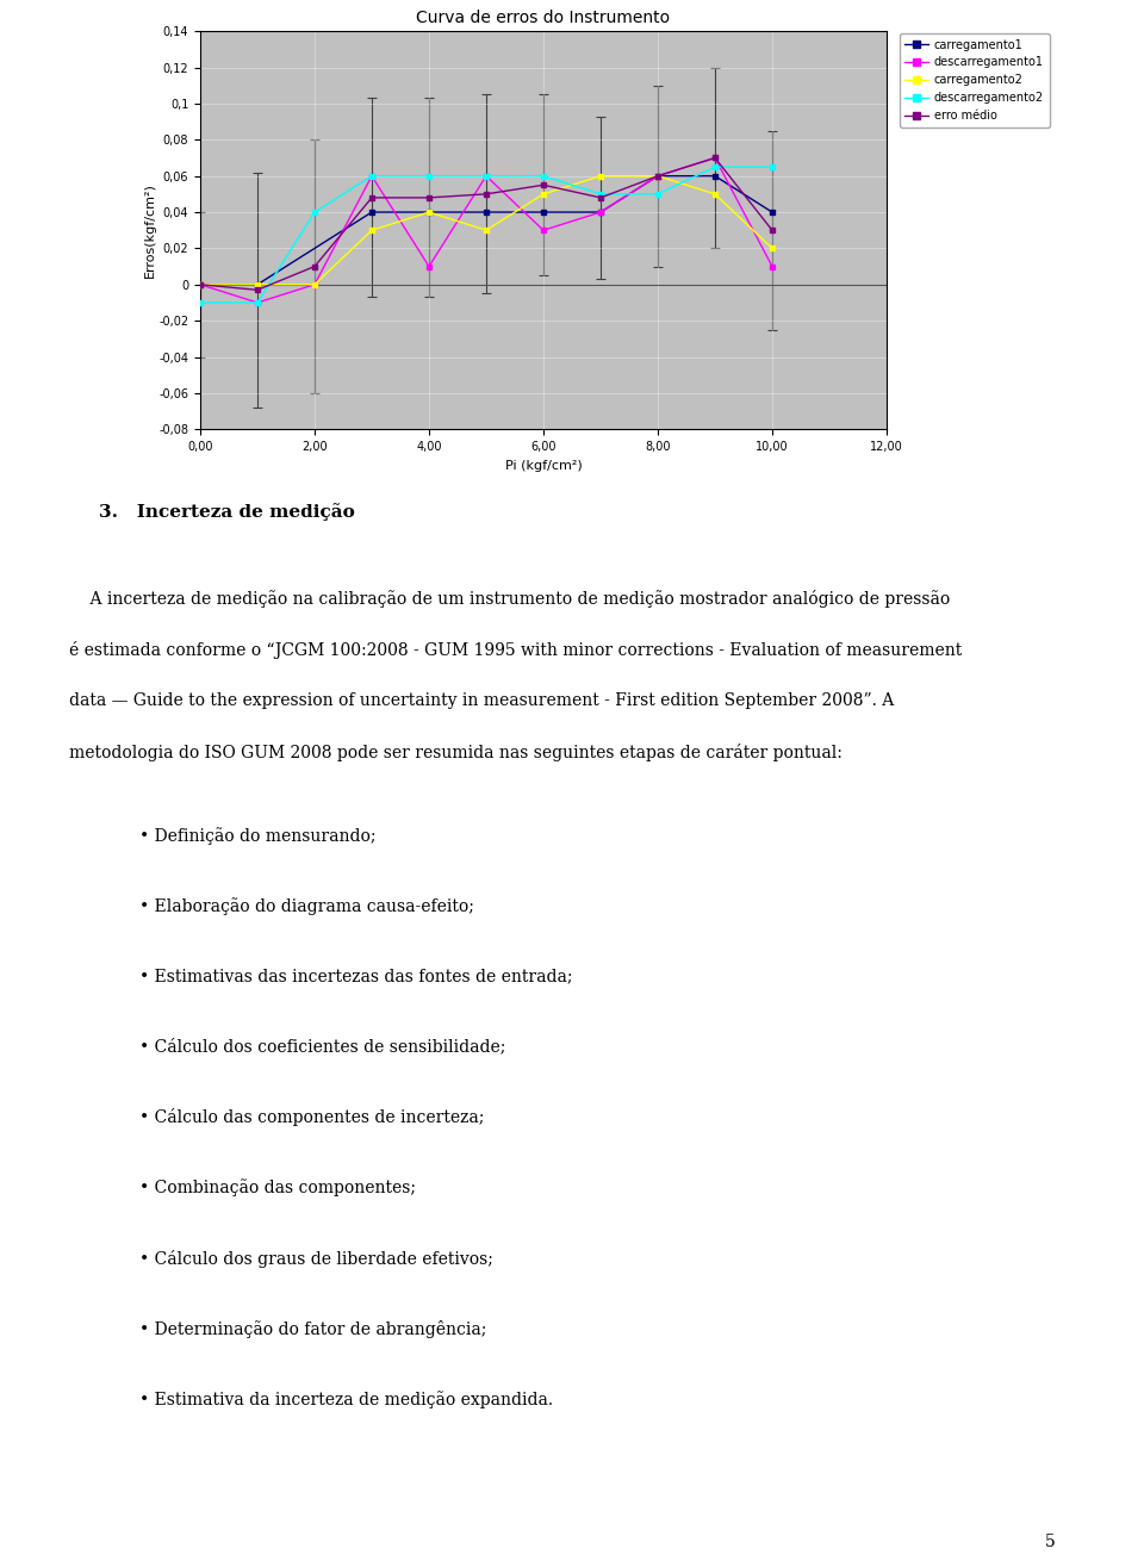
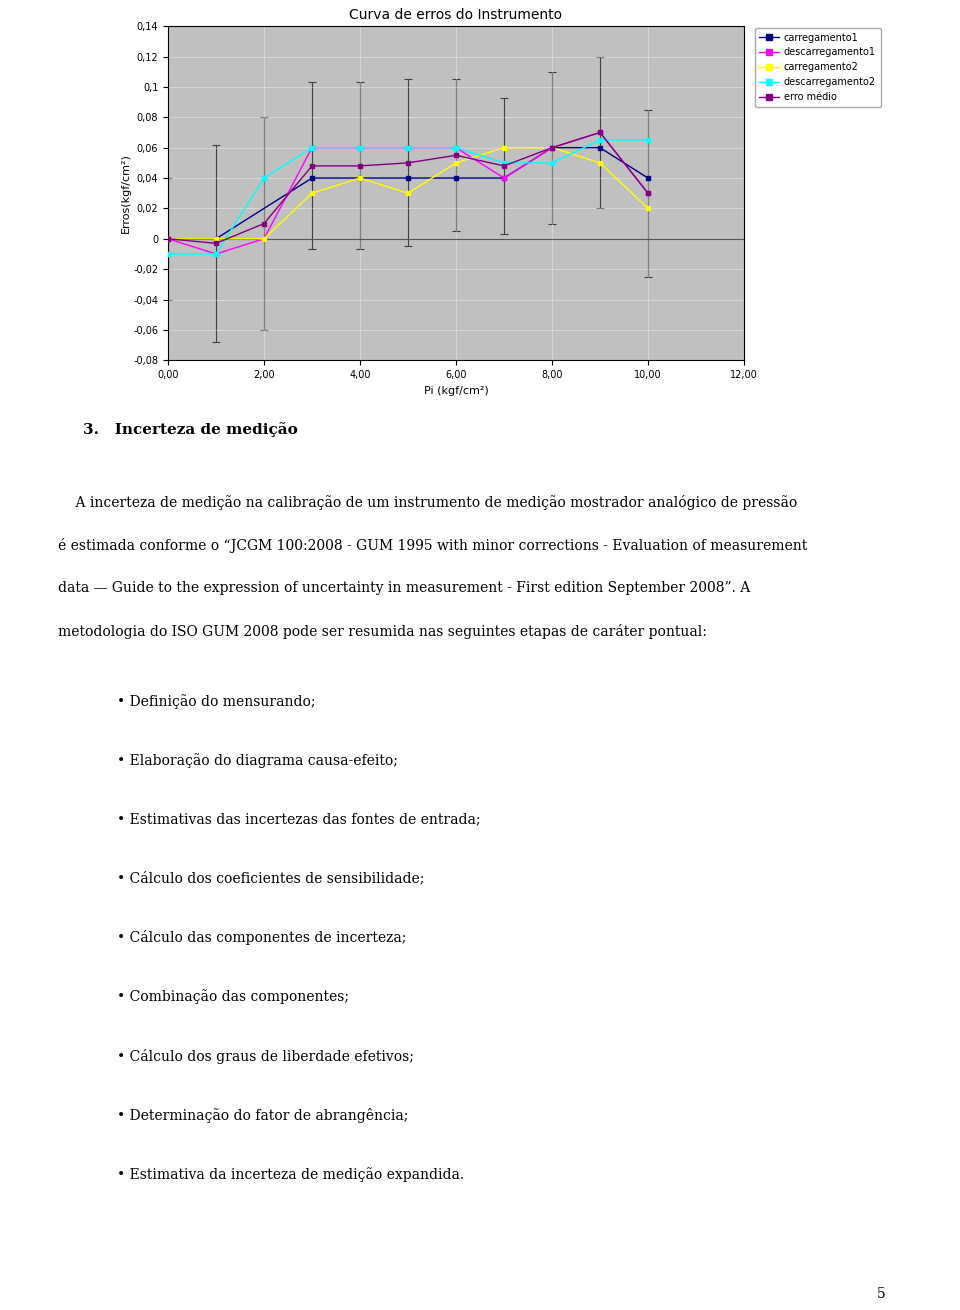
descarregamento1/4,00: 0,01 -> 0,06
descarregamento1/6,00: 0,03 -> 0,06
descarregamento1/10,00: 0,01 -> 0,03
